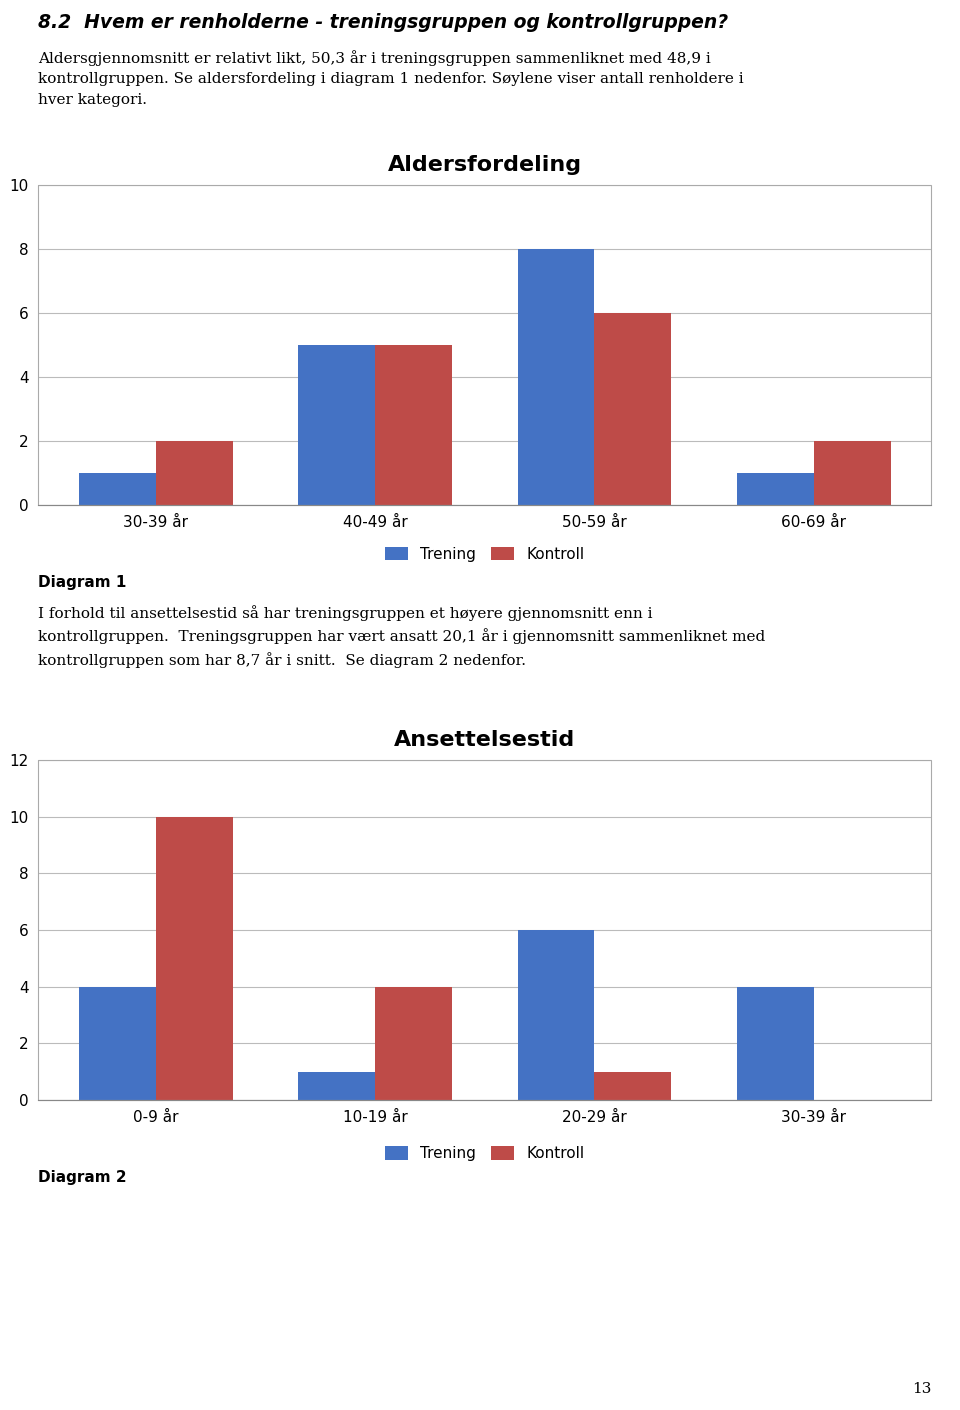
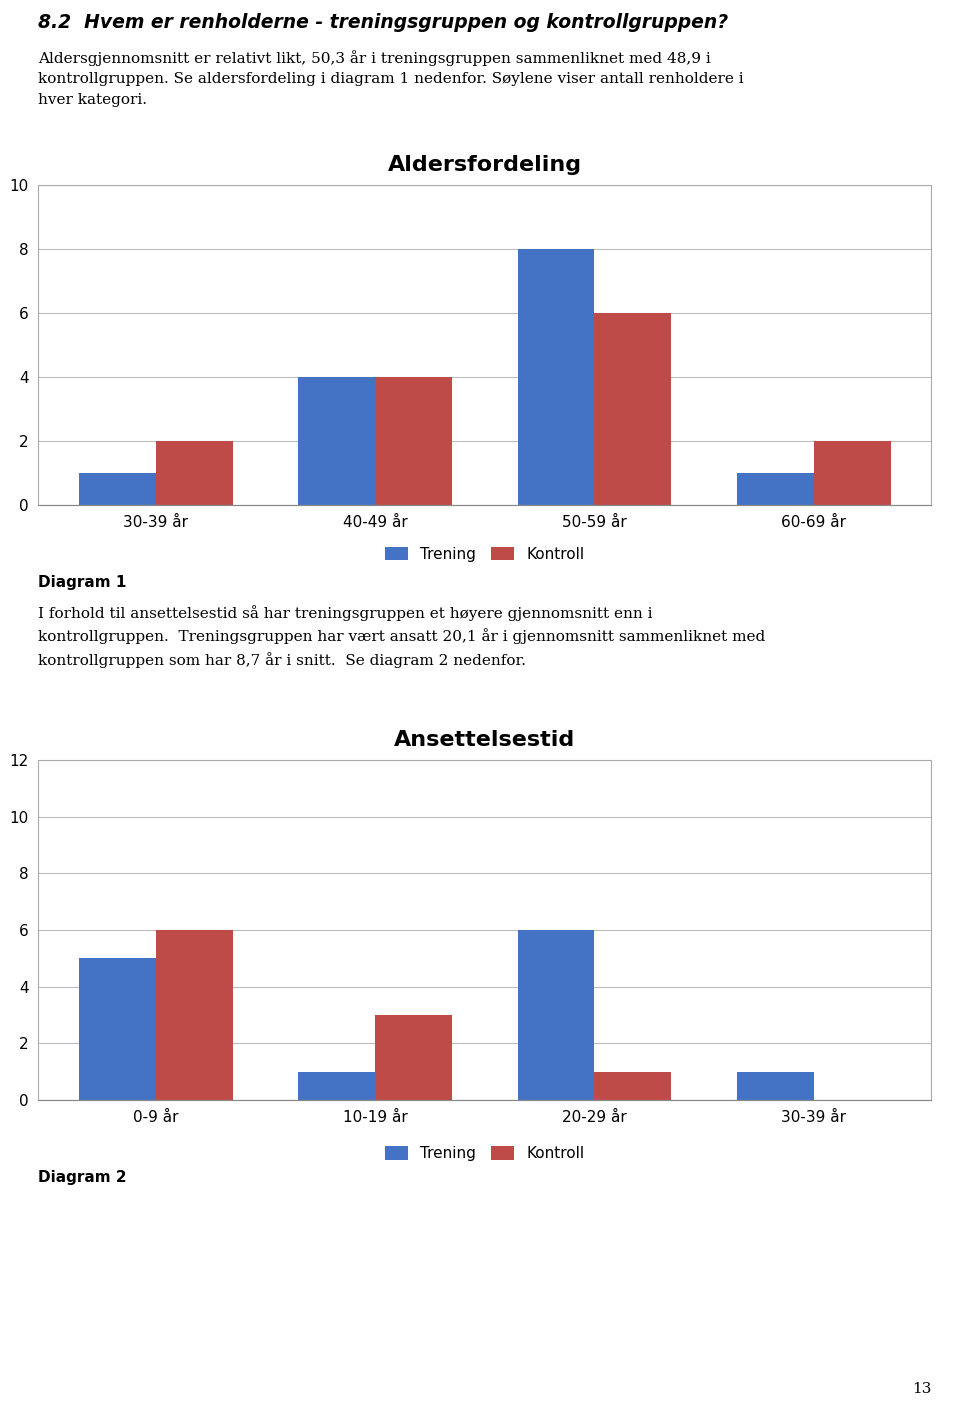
Aldersfordeling/Trening/40-49 år: 5 -> 4
Aldersfordeling/Kontroll/40-49 år: 5 -> 4
Ansettelsestid/Trening/0-9 år: 4 -> 5
Ansettelsestid/Kontroll/0-9 år: 10 -> 6
Ansettelsestid/Kontroll/10-19 år: 4 -> 3
Ansettelsestid/Trening/30-39 år: 4 -> 1
